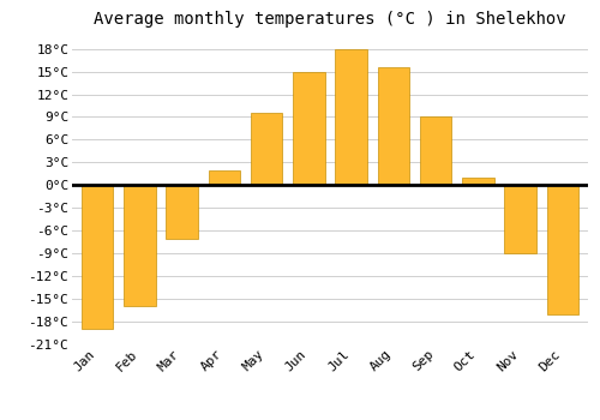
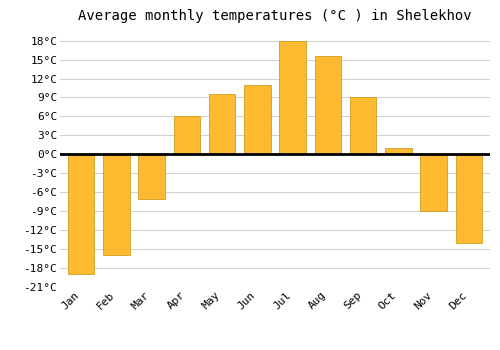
Apr: 2.0°C -> 6.0°C
Jun: 15.0°C -> 11.0°C
Dec: -17.0°C -> -14.0°C
